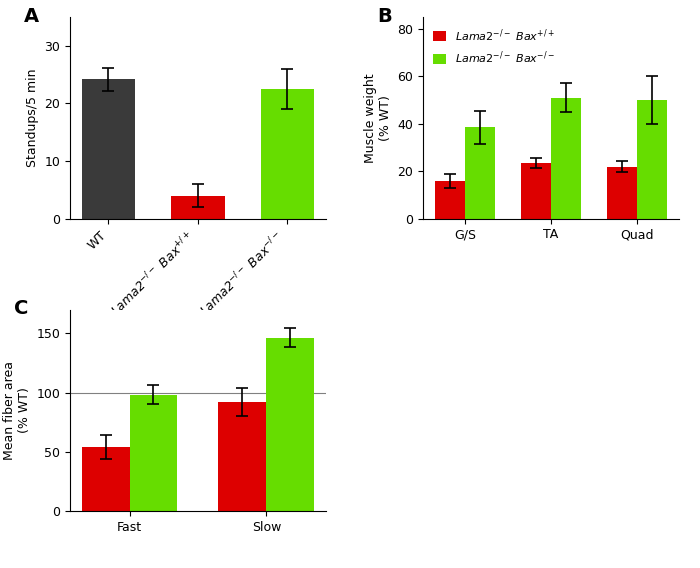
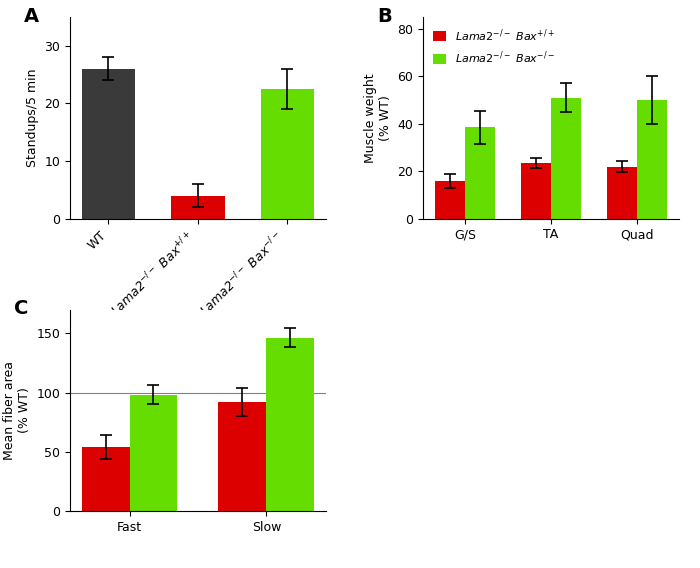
WT: 24.2 -> 26.0
